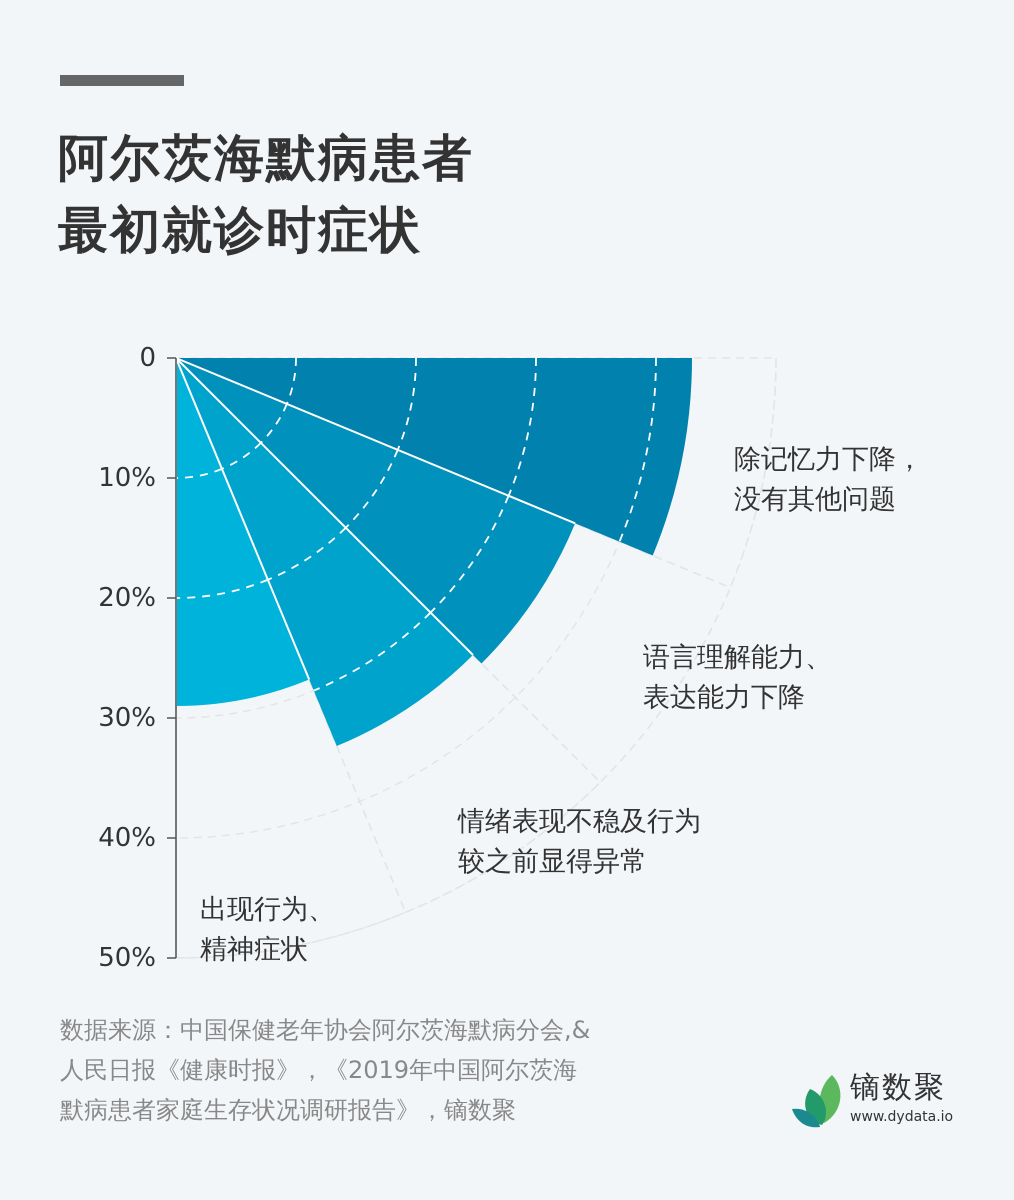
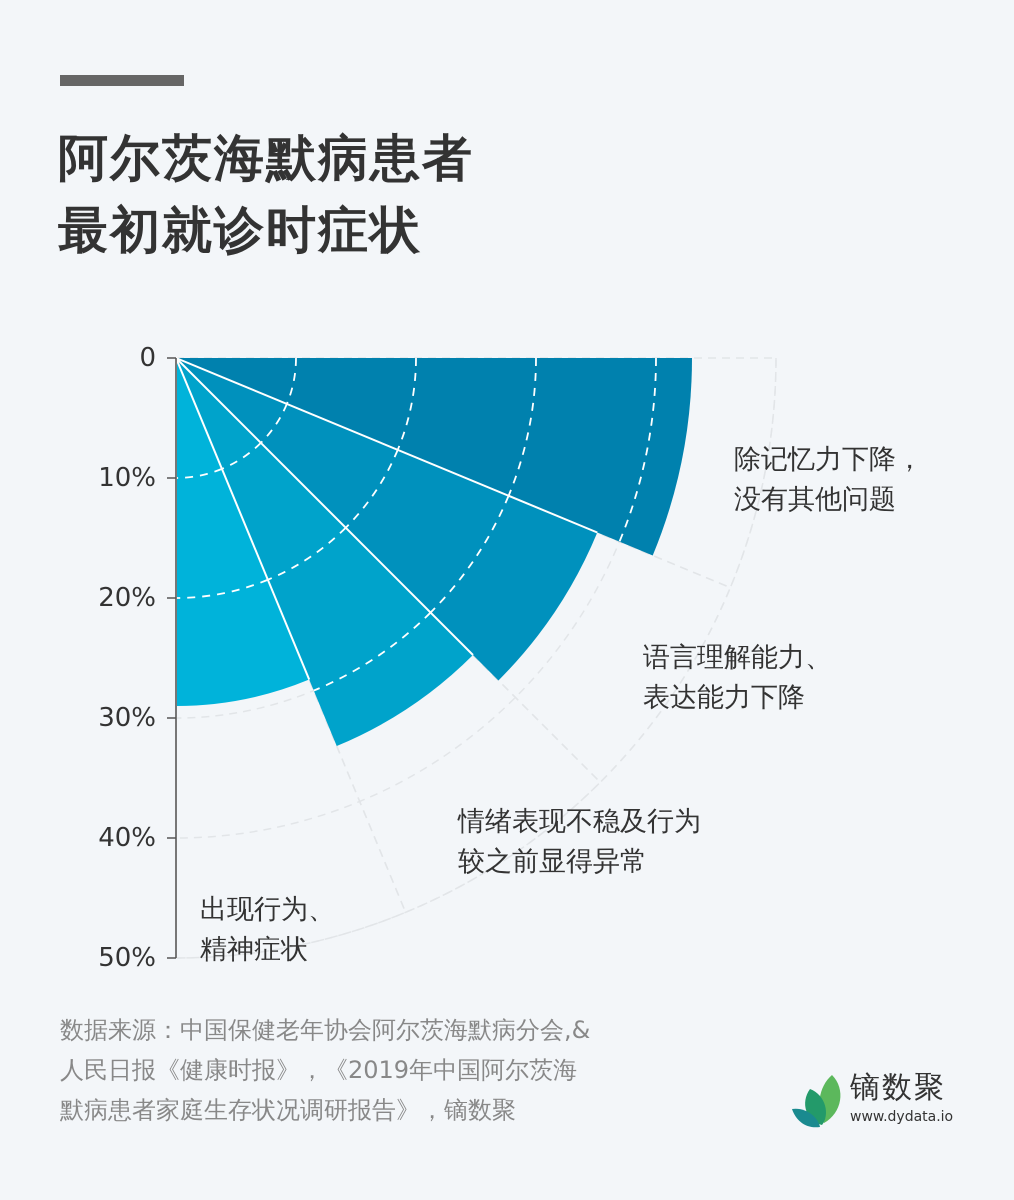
语言理解能力、表达能力下降: 36% -> 38%
